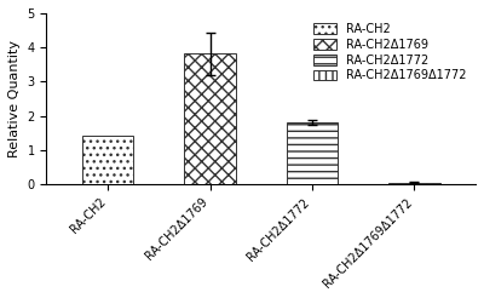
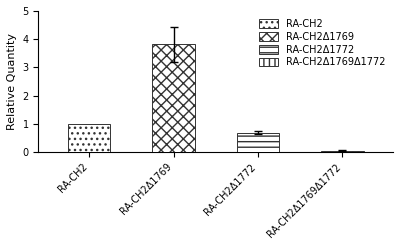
RA-CH2: 1.40 -> 1.00
RA-CH2Δ1772: 1.80 -> 0.68
